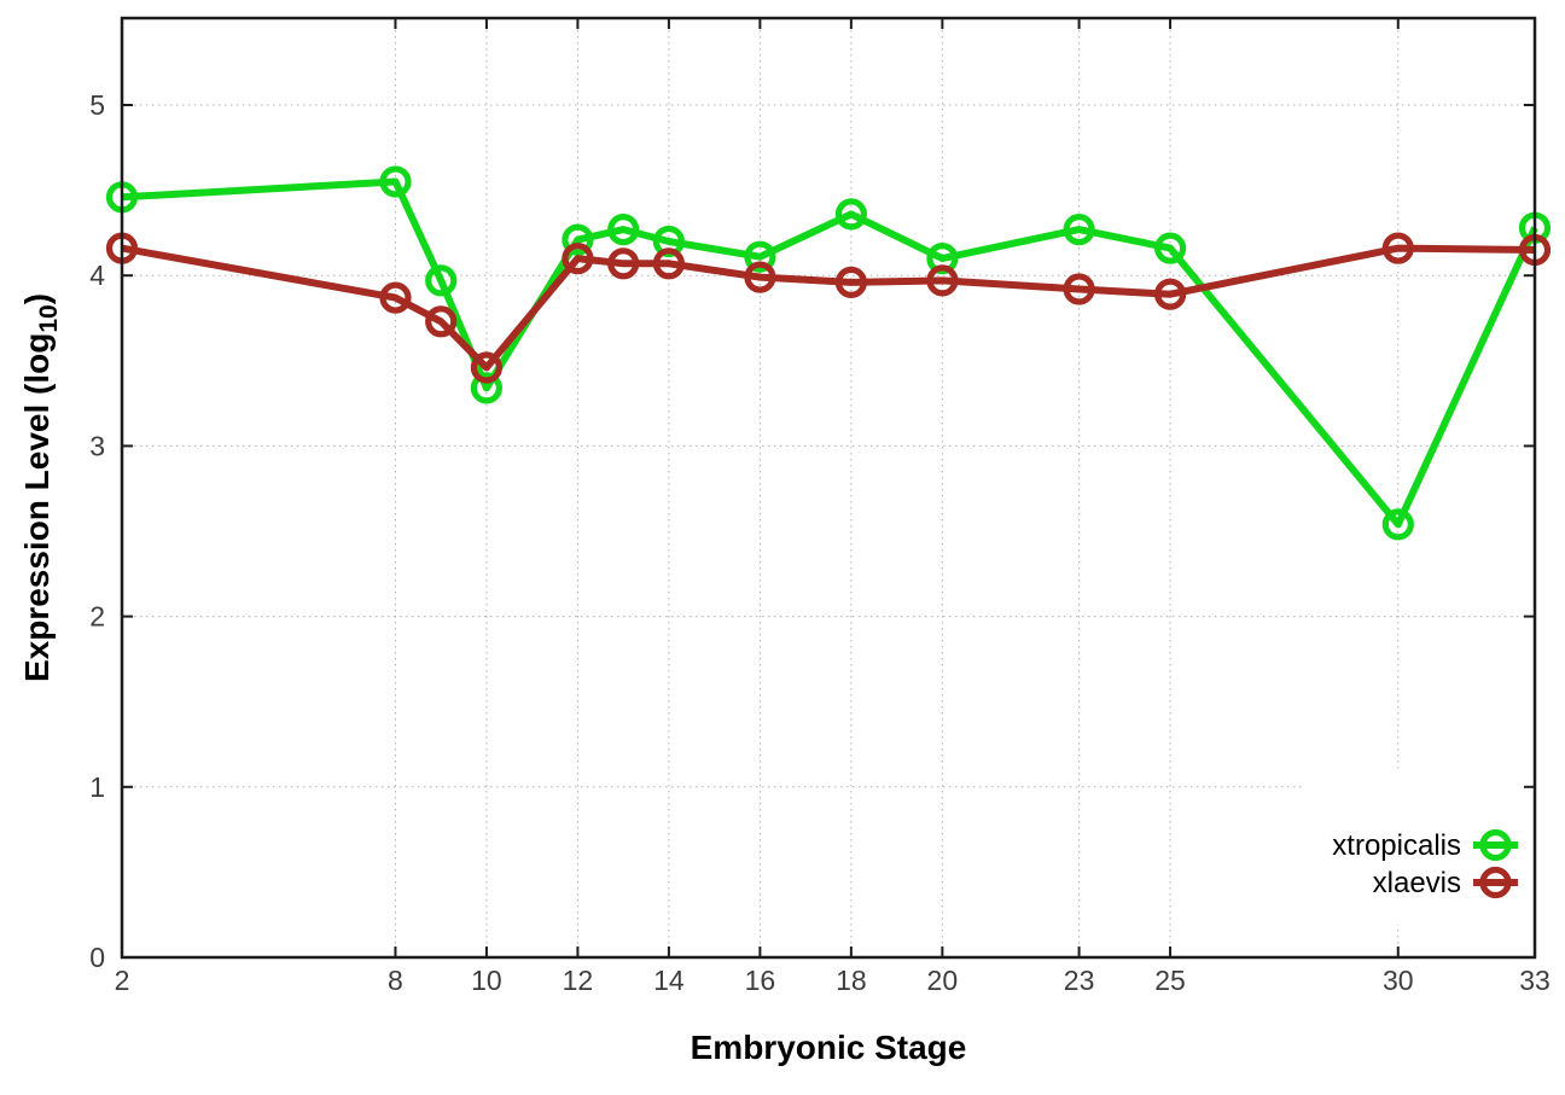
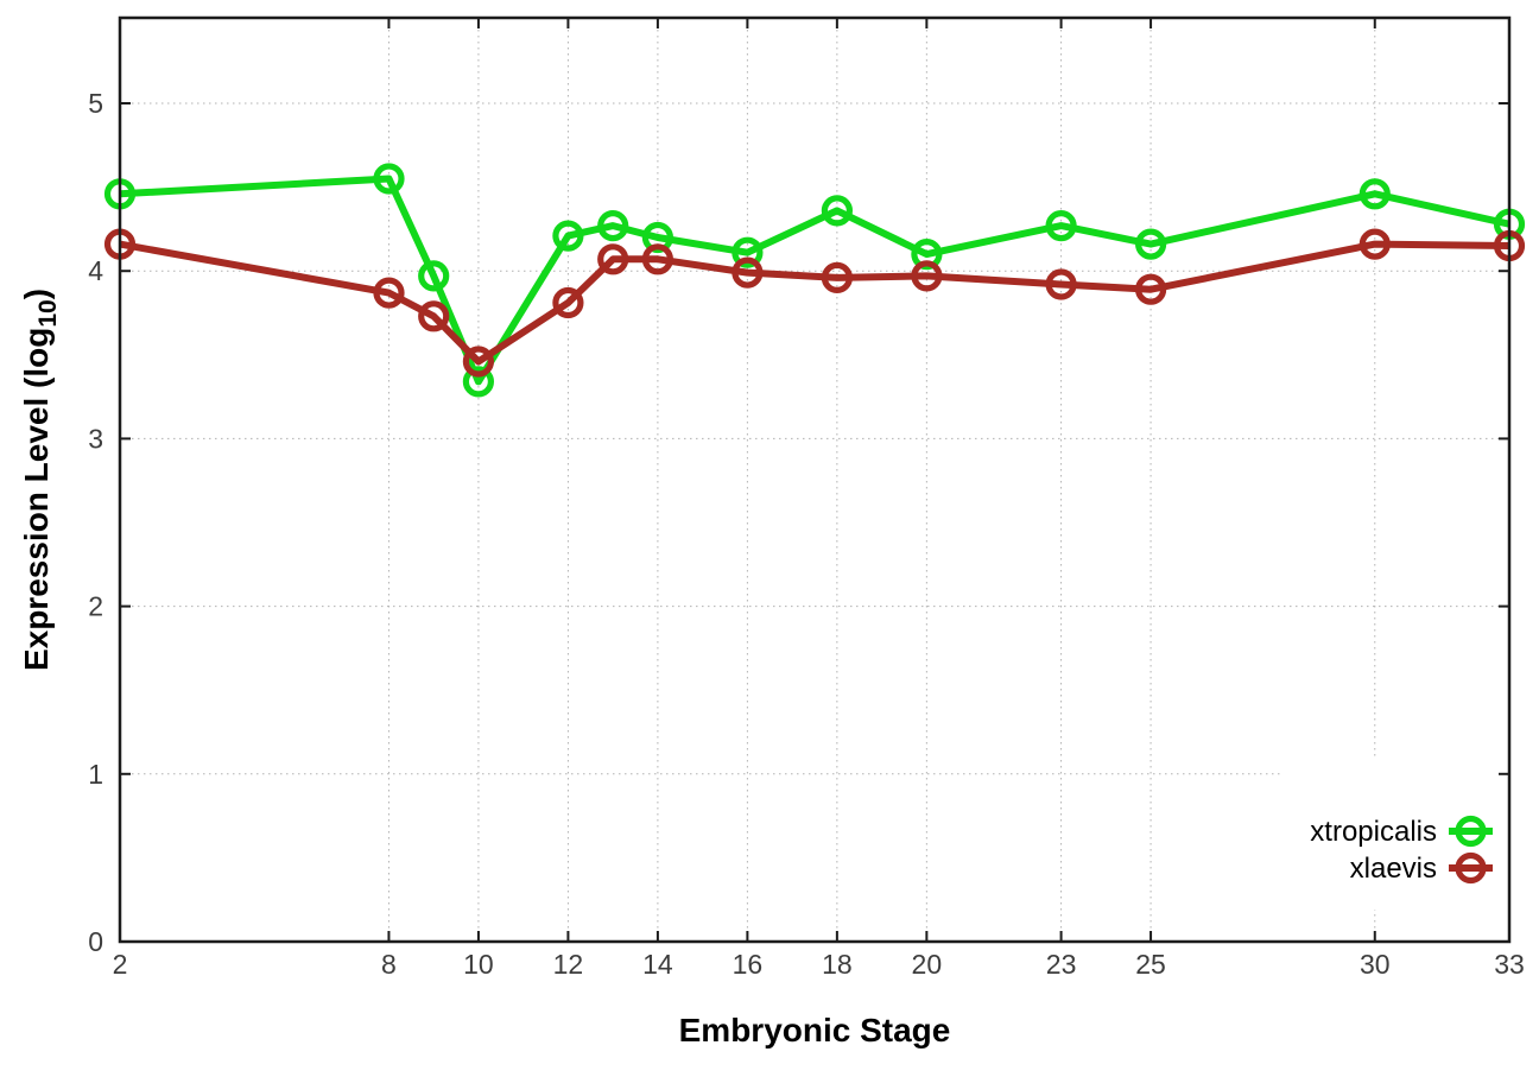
xlaevis/12: 4.10 -> 3.81
xtropicalis/30: 2.54 -> 4.46
